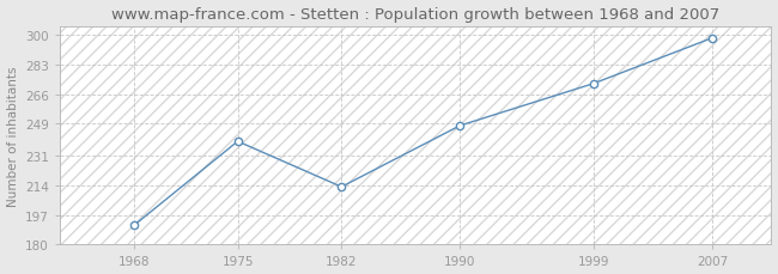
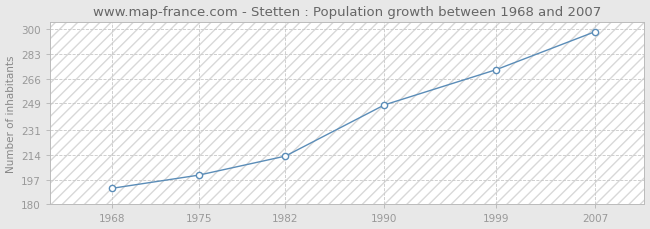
1975: 239 -> 200
